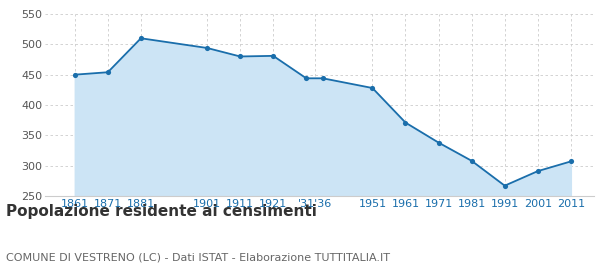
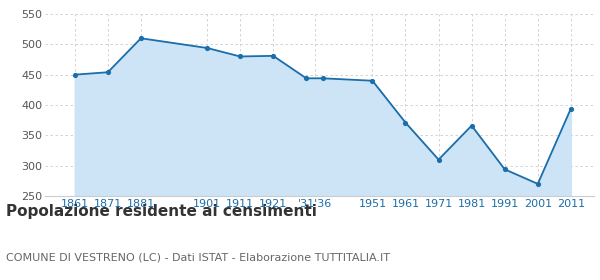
1951: 428 -> 440
1971: 338 -> 310
1981: 308 -> 366
1991: 267 -> 294
2001: 291 -> 270
2011: 307 -> 394
